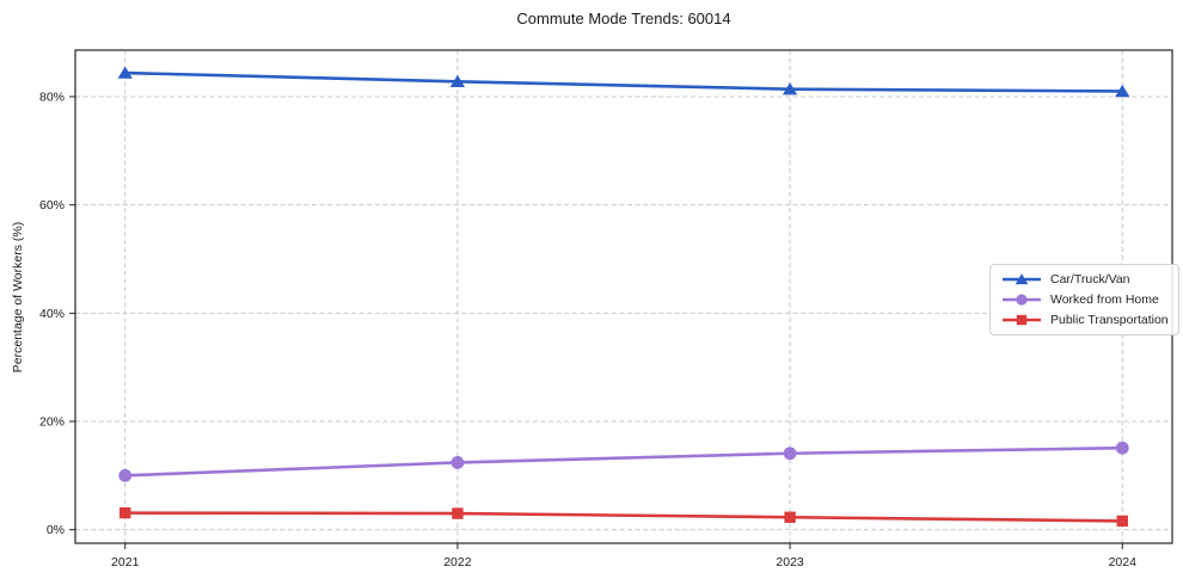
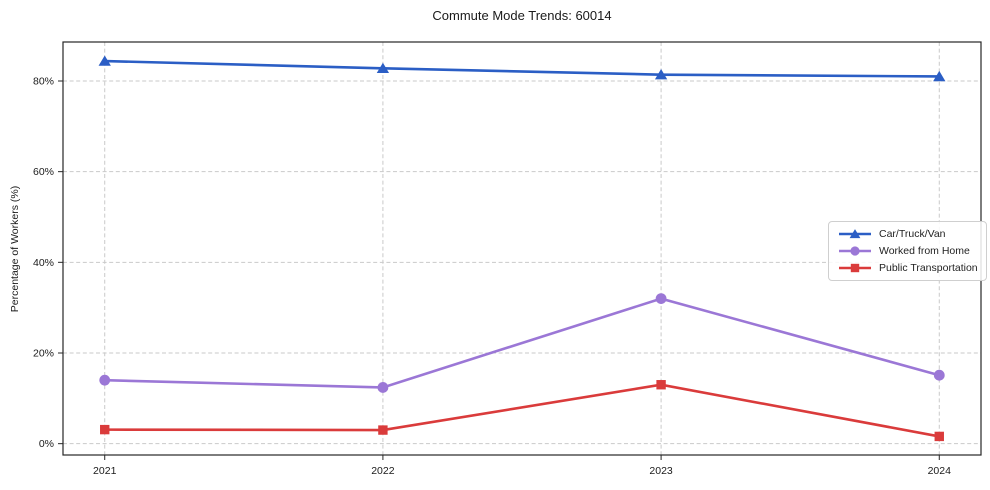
Worked from Home/2021: 10% -> 14%
Worked from Home/2023: 14% -> 32%
Public Transportation/2023: 2% -> 13%
